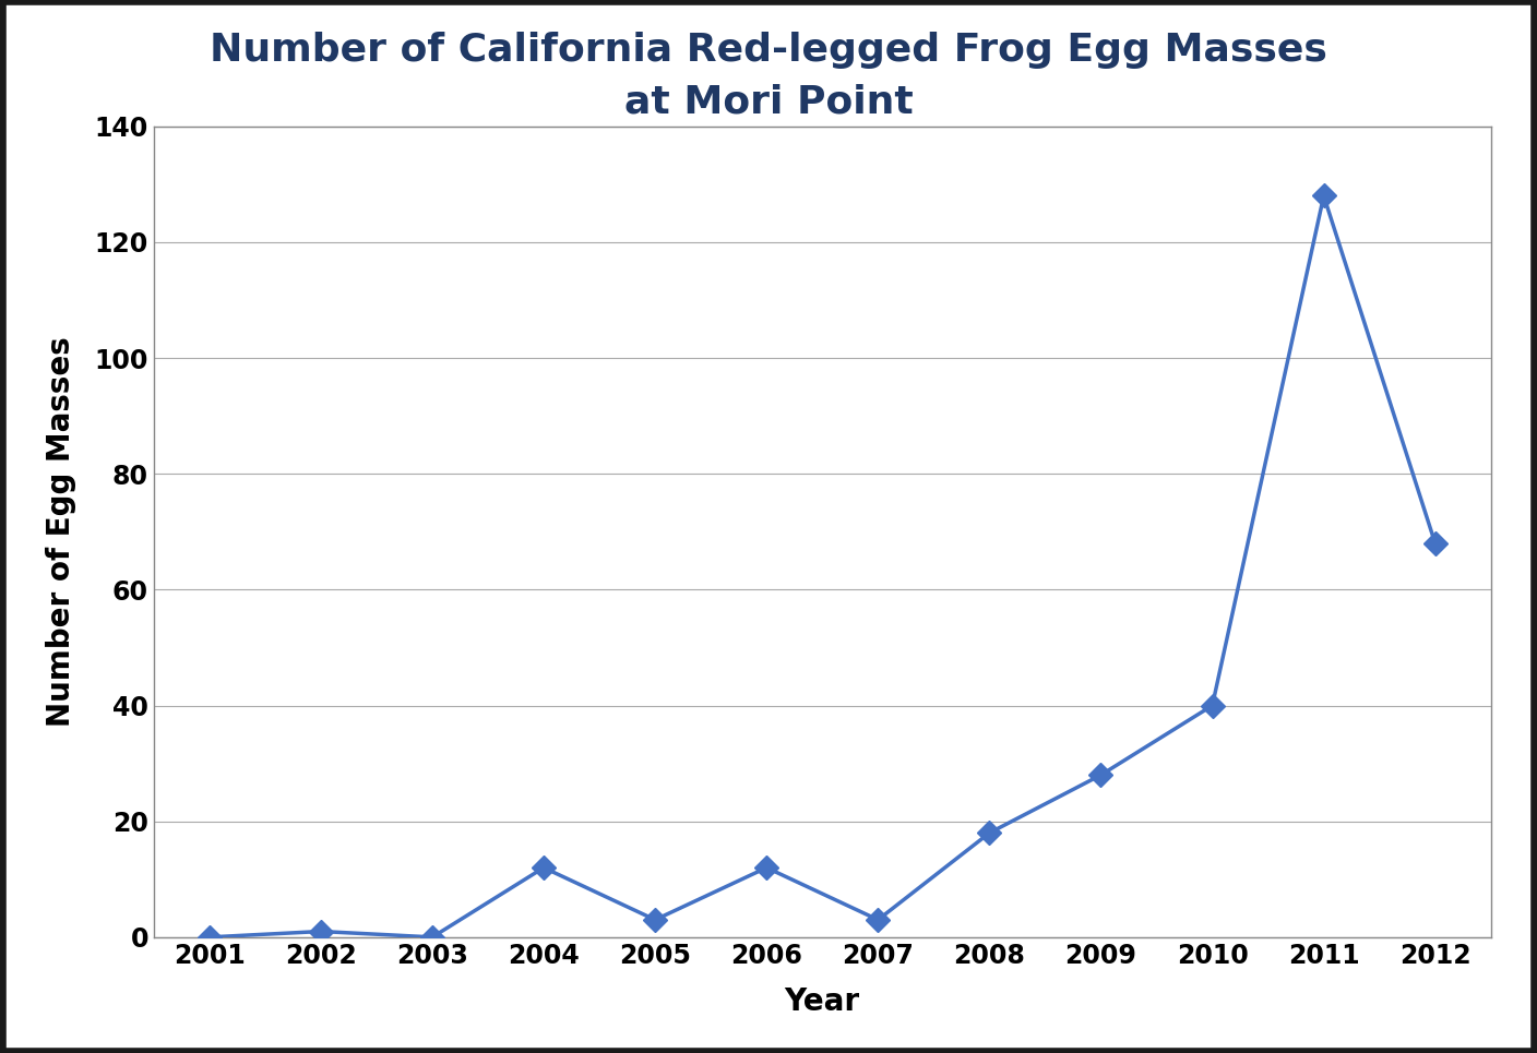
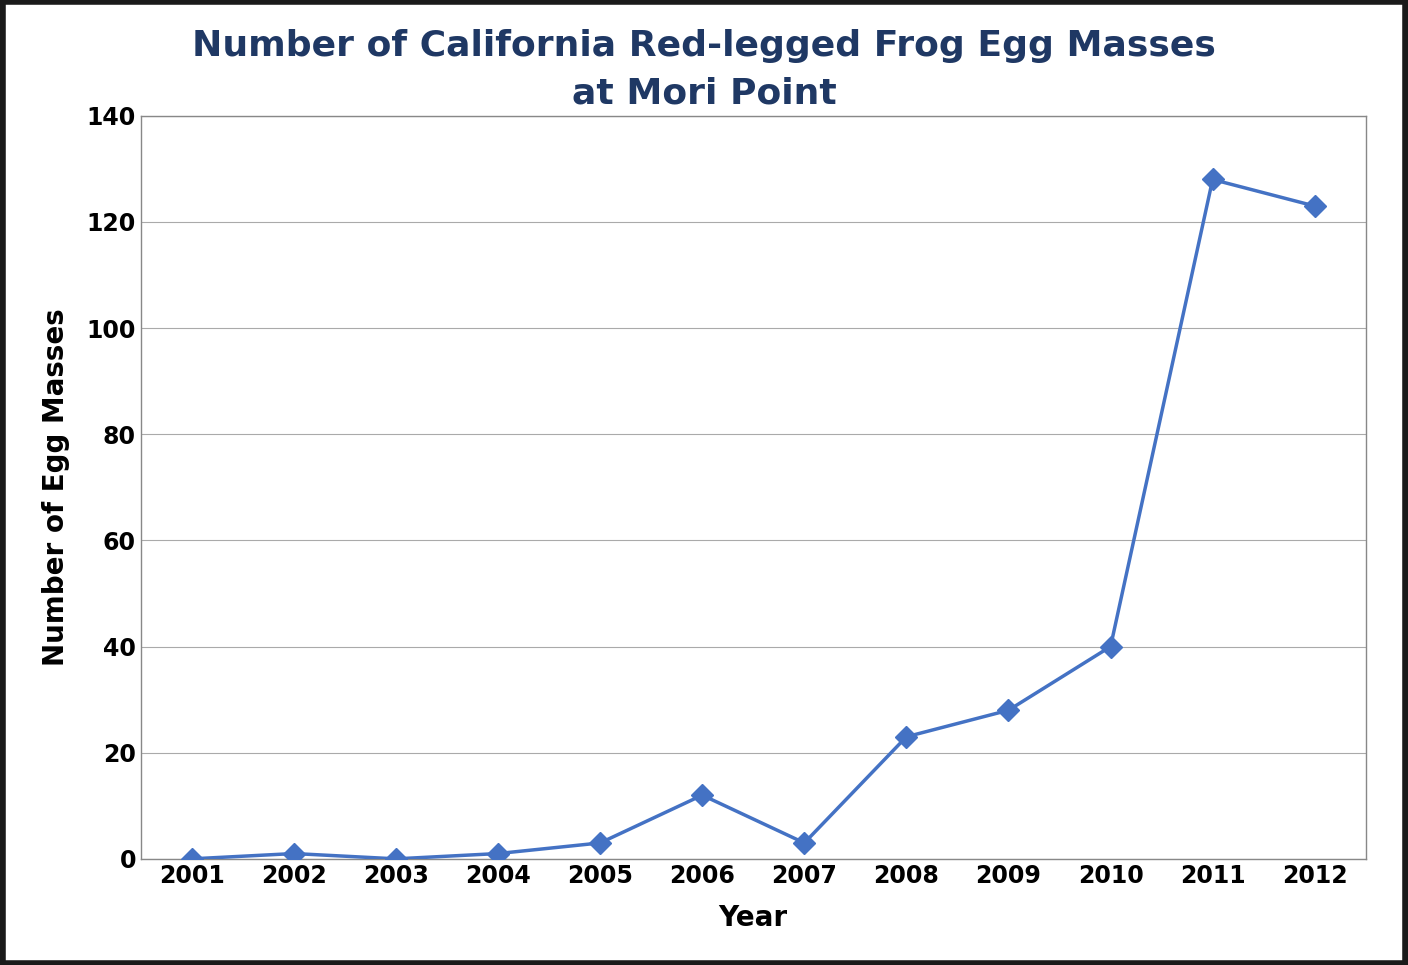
2004: 12 -> 1
2008: 18 -> 23
2012: 68 -> 123
